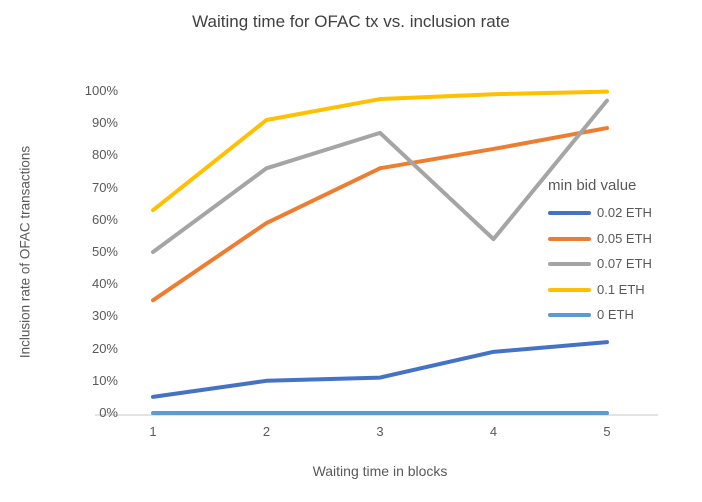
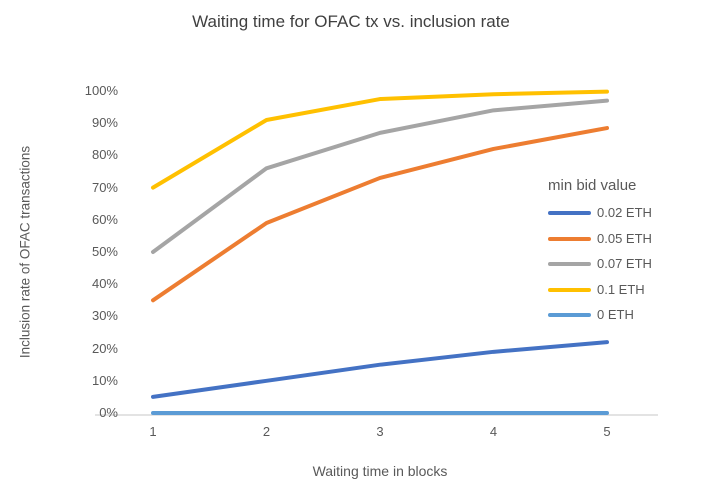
0.1 ETH/1: 63% -> 70%
0.02 ETH/3: 11% -> 15%
0.05 ETH/3: 76% -> 73%
0.07 ETH/4: 54% -> 94%
